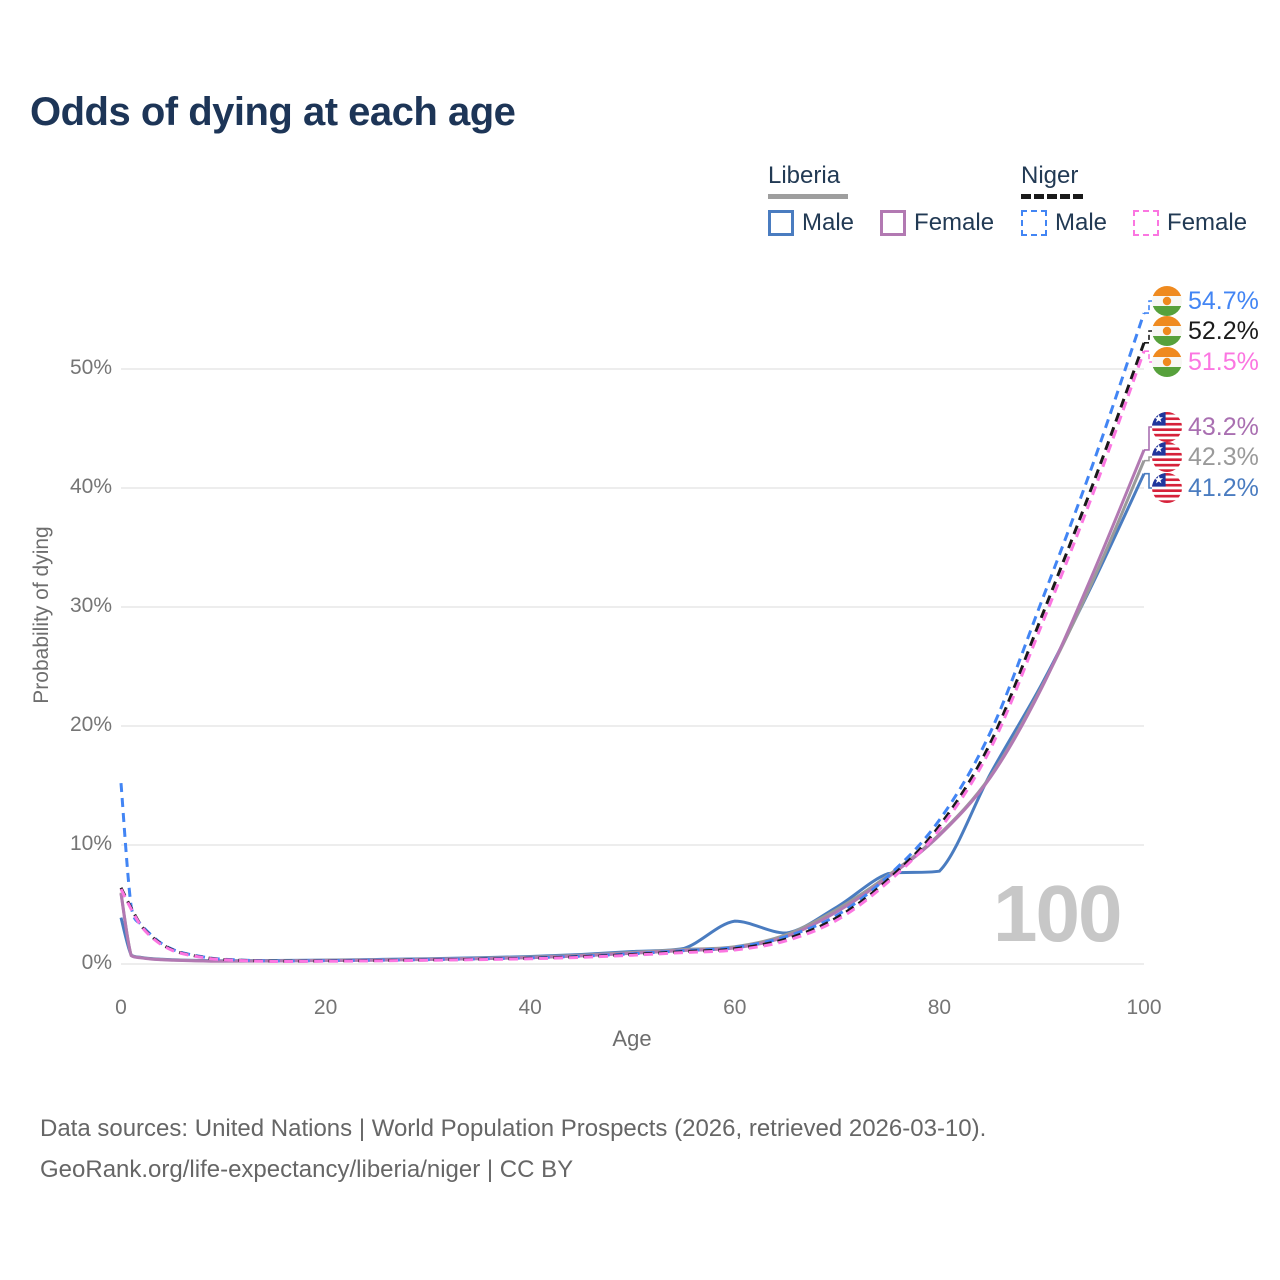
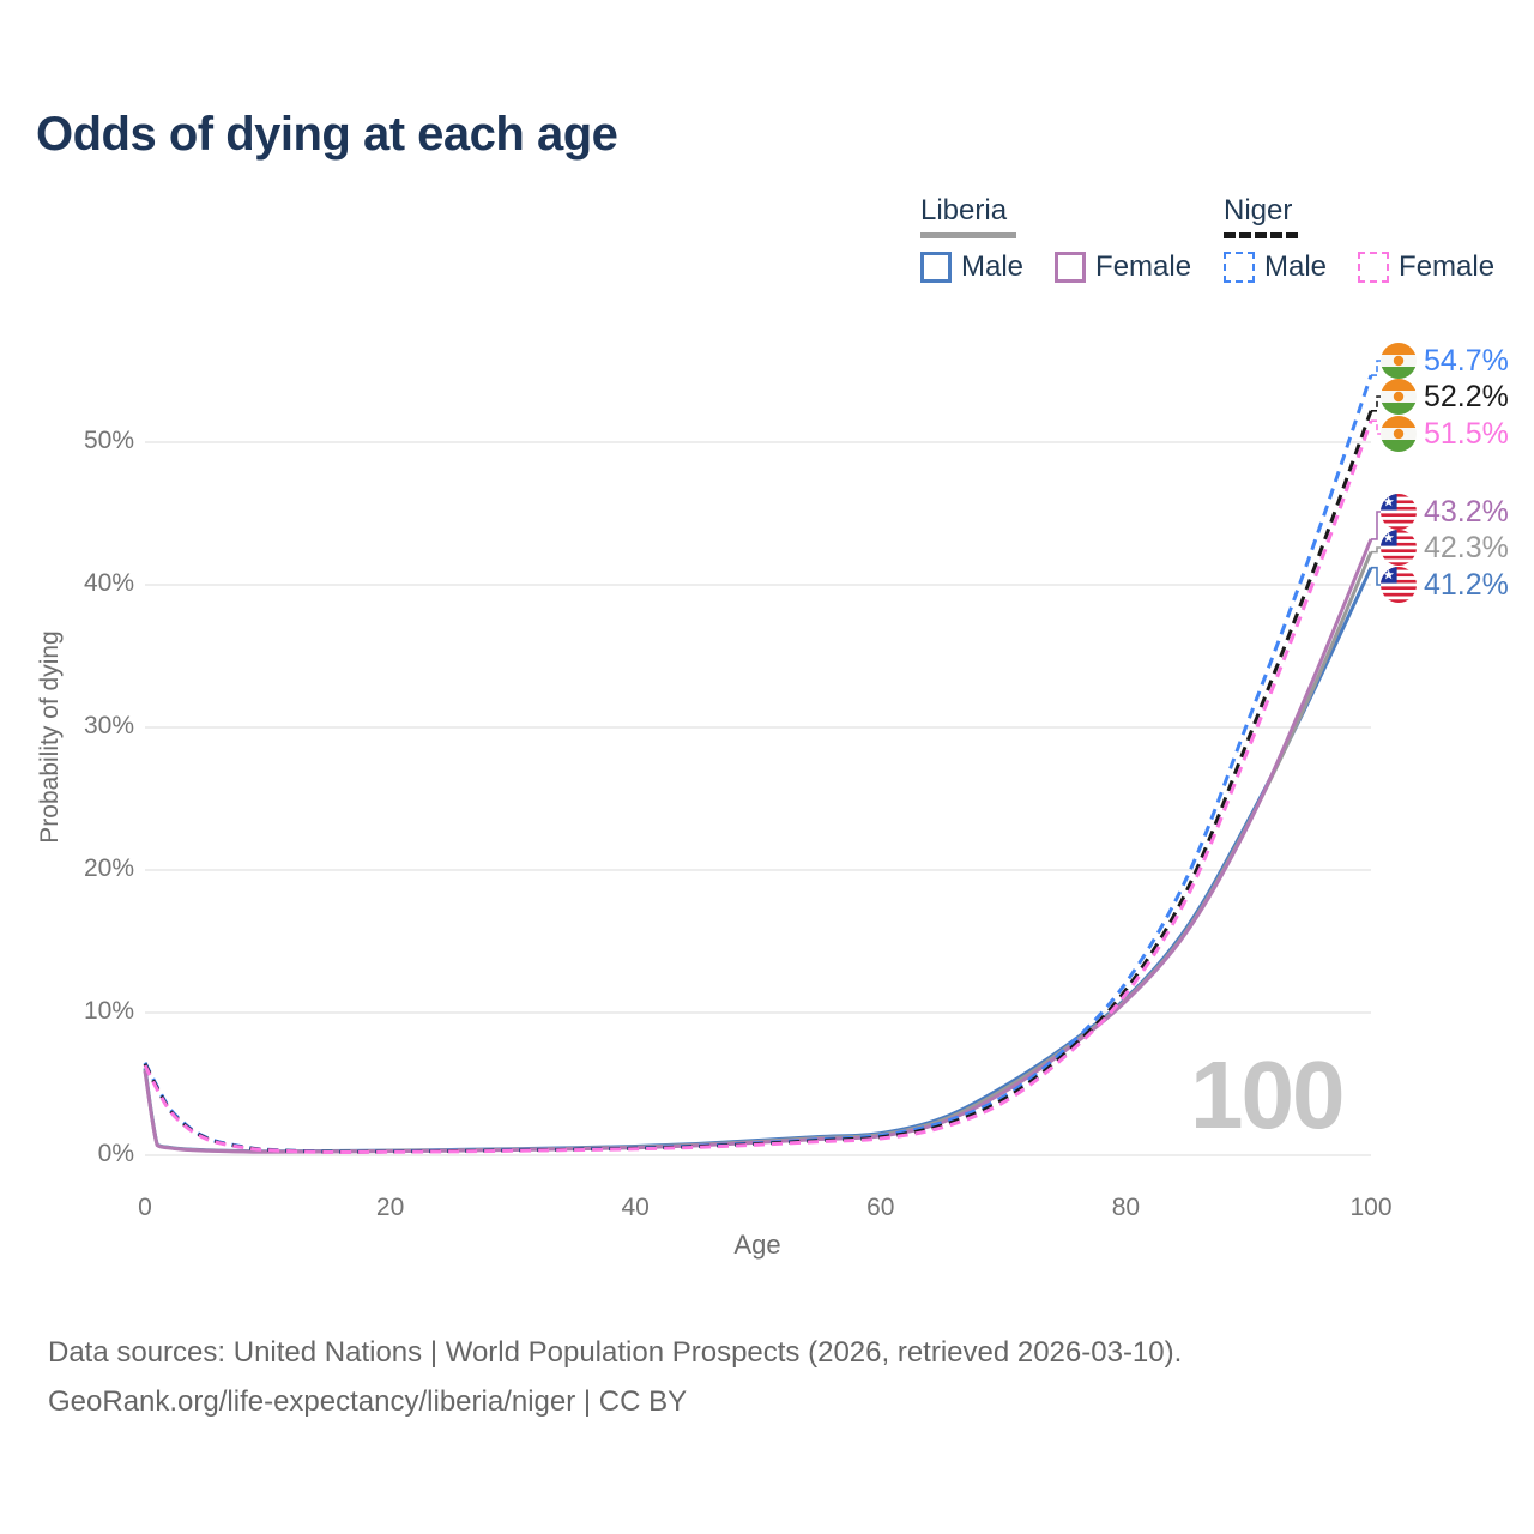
Liberia Male/0: 3.9% -> 6.1%
Niger Male/0: 15.2% -> 6.5%
Liberia Male/60: 3.6% -> 1.6%
Liberia Male/80: 7.8% -> 11.0%
